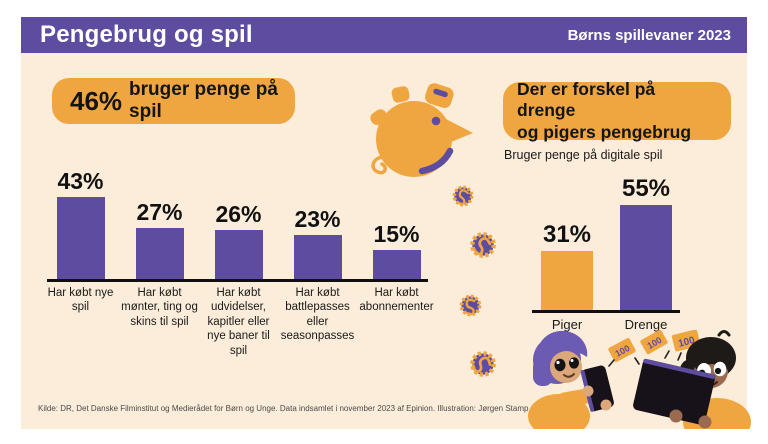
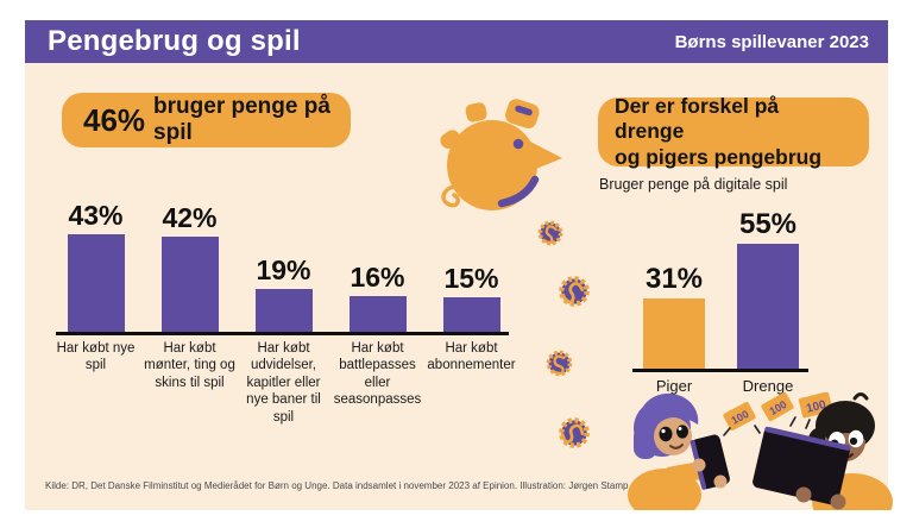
46% bruger penge på spil/Har købt mønter, ting og skins til spil: 27% -> 42%
46% bruger penge på spil/Har købt udvidelser, kapitler eller nye baner til spil: 26% -> 19%
46% bruger penge på spil/Har købt battlepasses eller seasonpasses: 23% -> 16%
